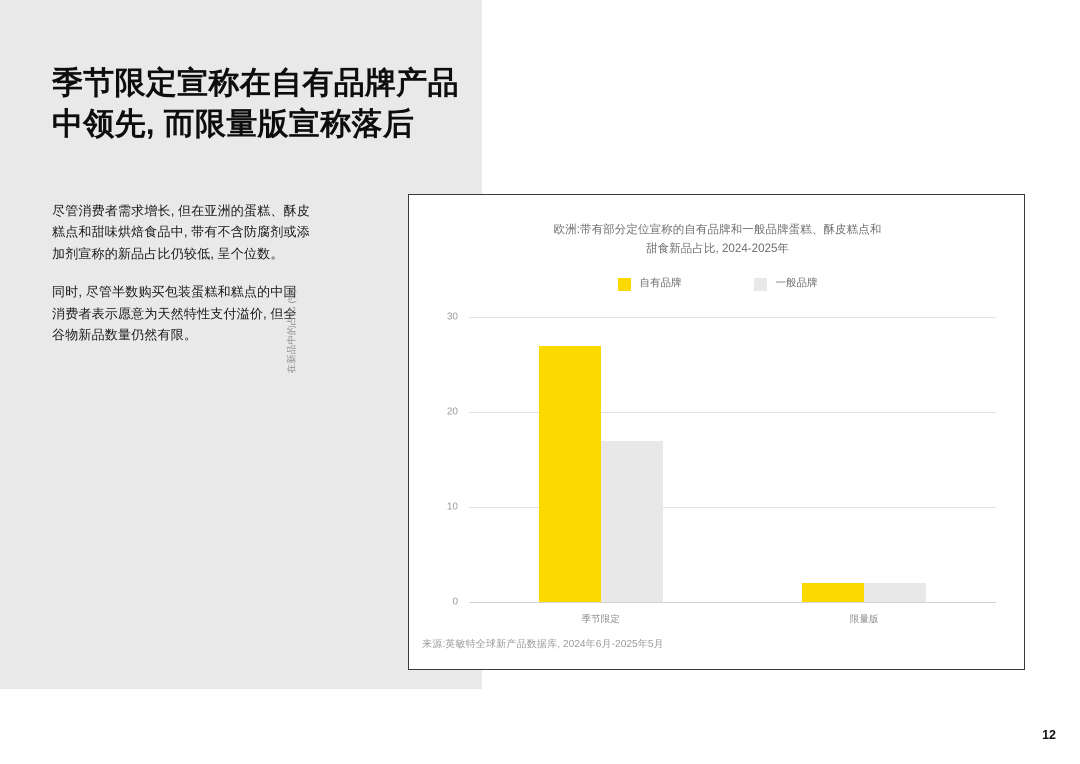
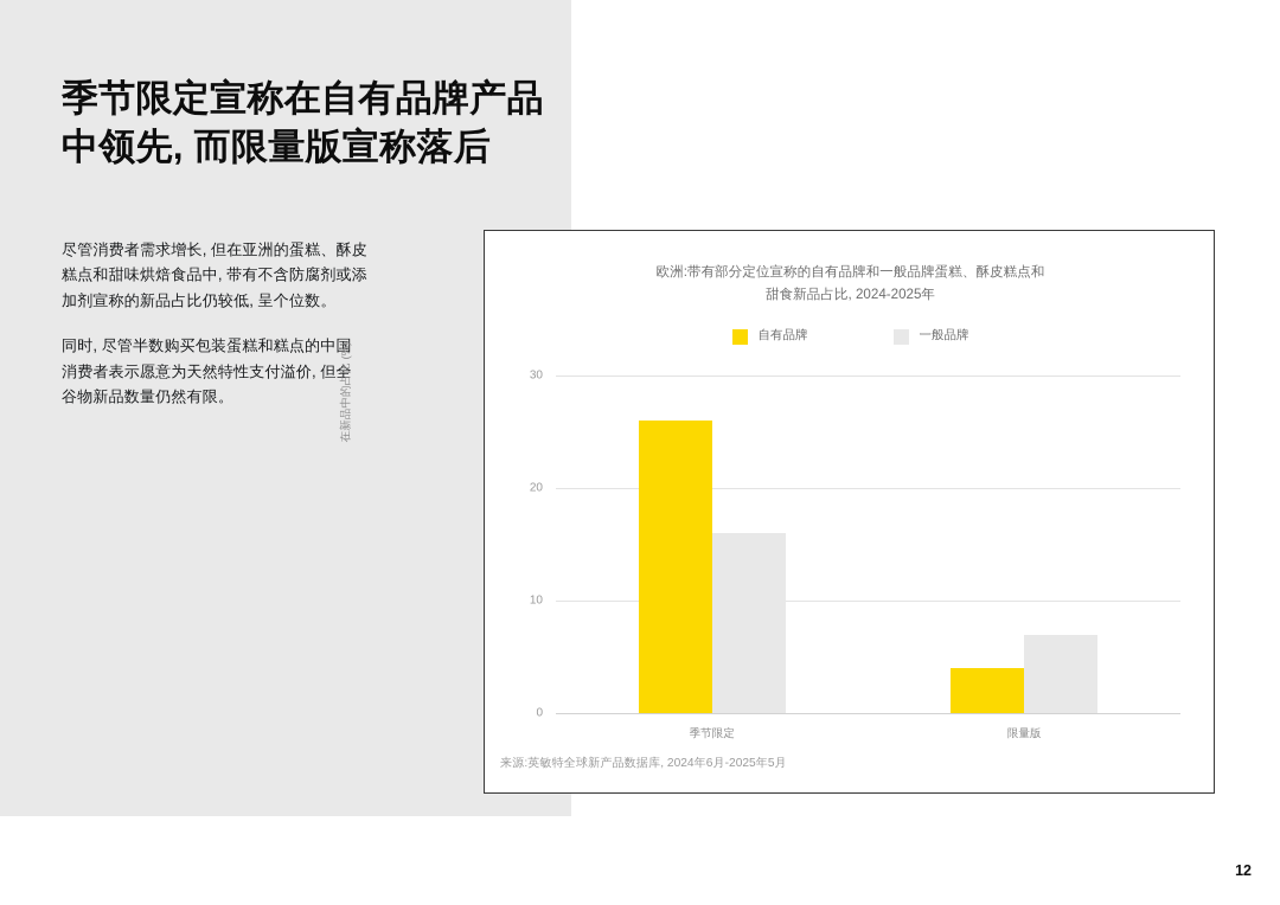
自有品牌/季节限定: 27 -> 26
一般品牌/季节限定: 17 -> 16
自有品牌/限量版: 2 -> 4
一般品牌/限量版: 2 -> 7
